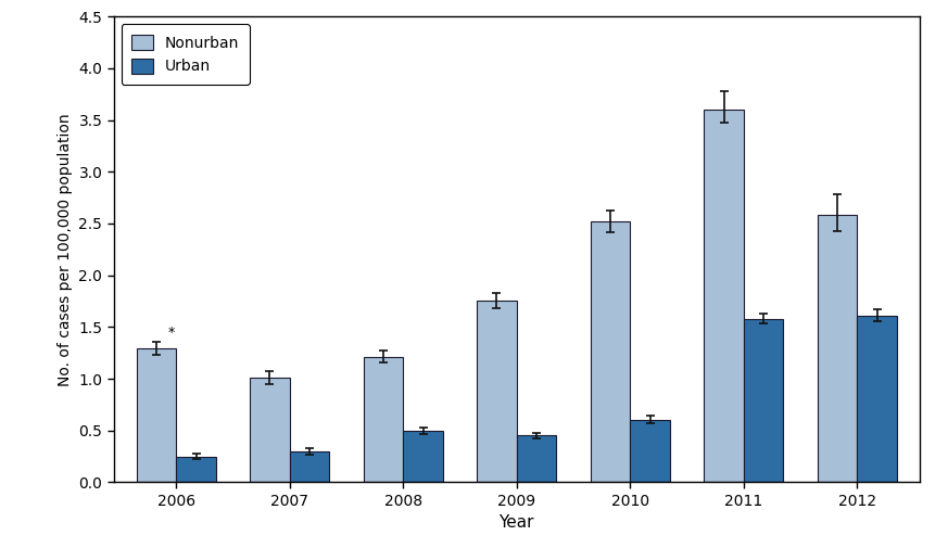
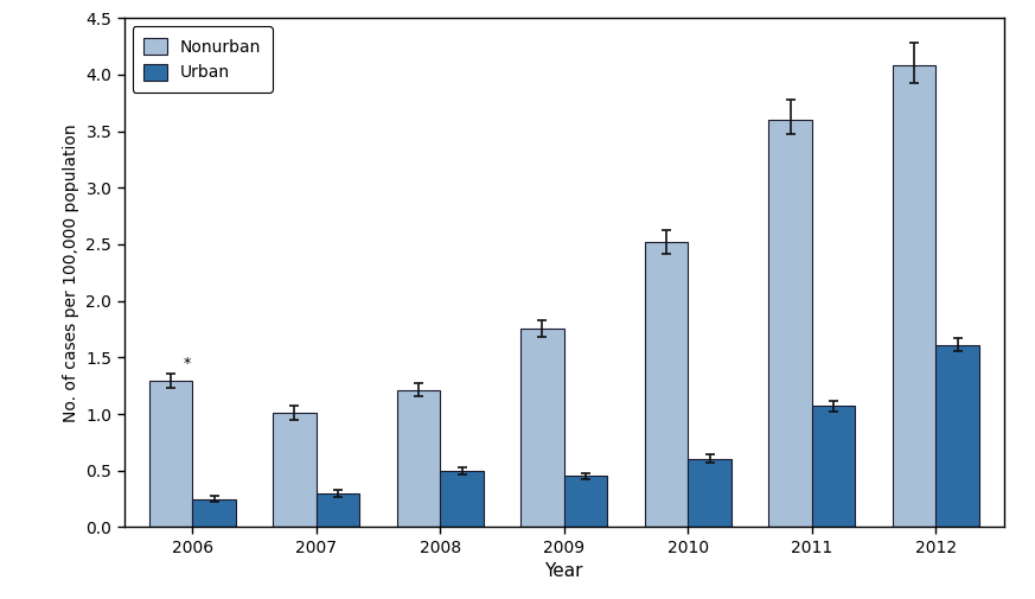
Urban/2011: 1.58 -> 1.07
Nonurban/2012: 2.58 -> 4.08
